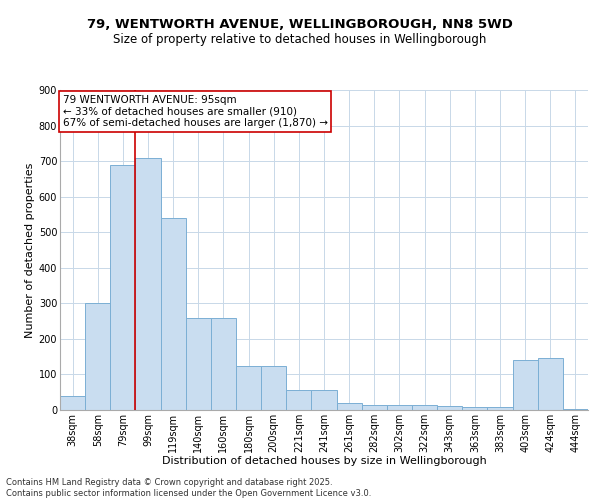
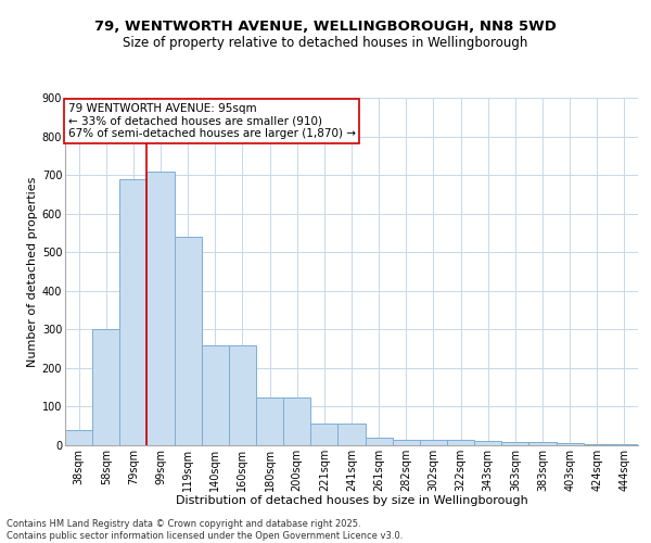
403sqm: 140 -> 6
424sqm: 145 -> 3
